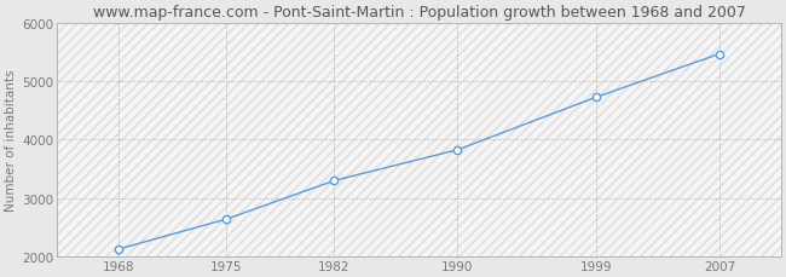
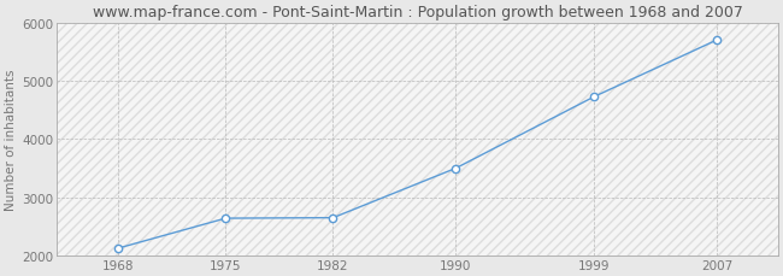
1982: 3300 -> 2650
1990: 3830 -> 3500
2007: 5470 -> 5700
